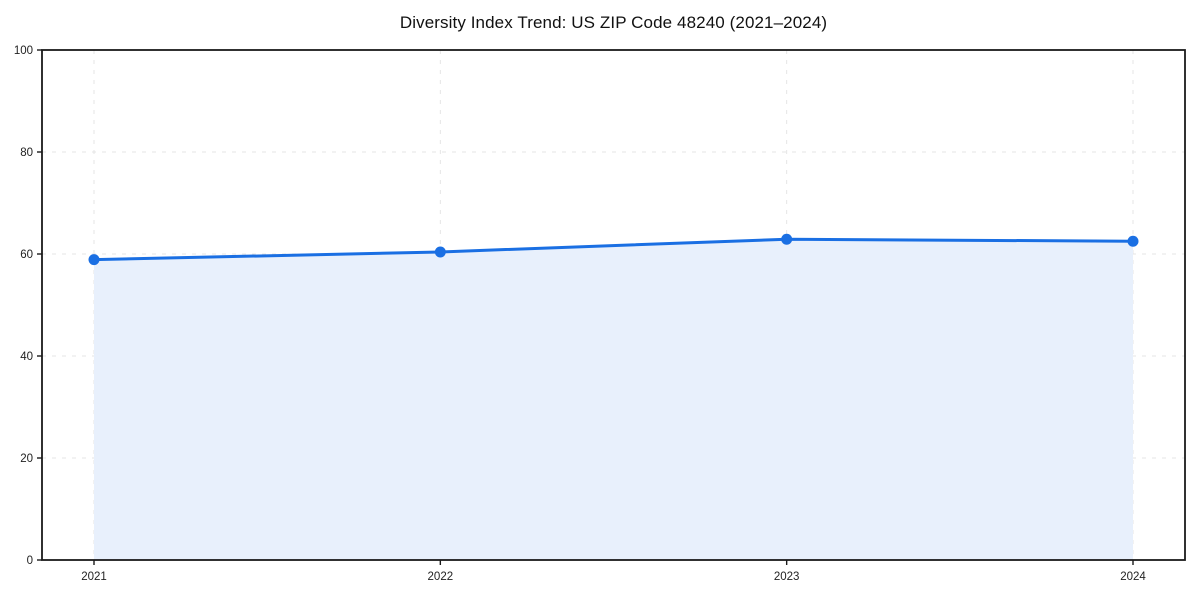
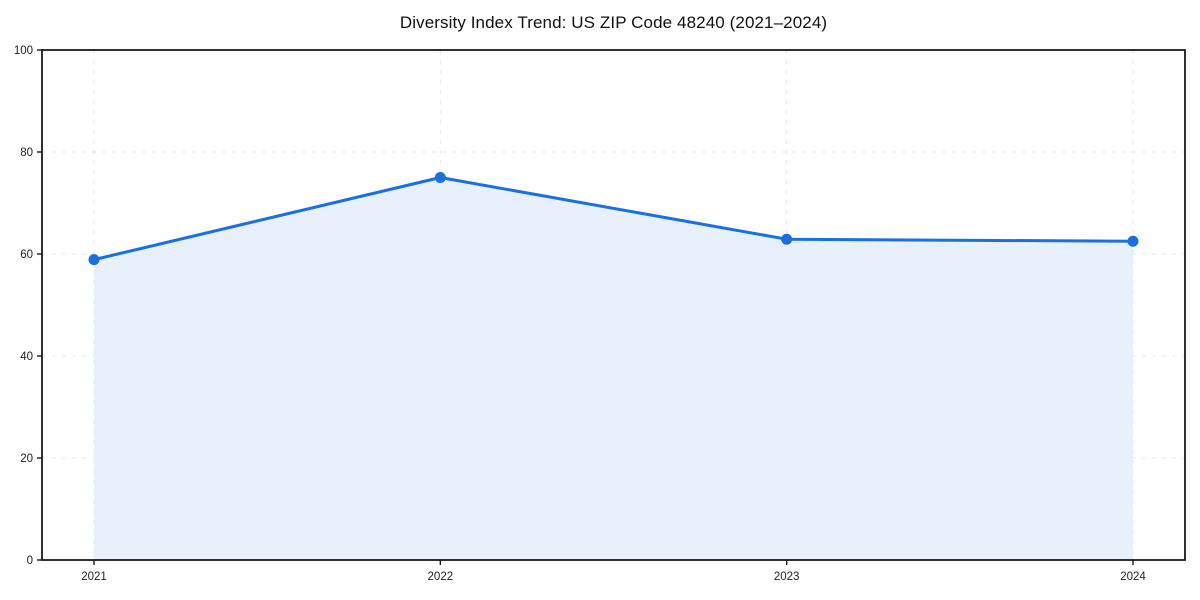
2022: 60 -> 75
